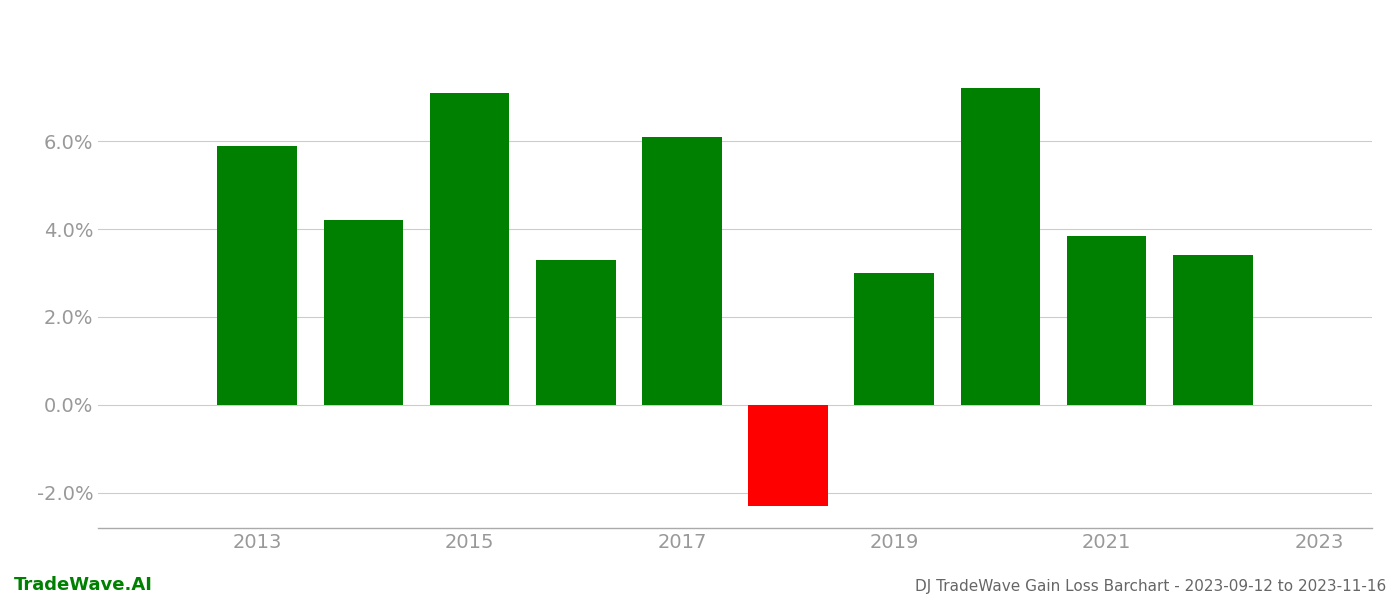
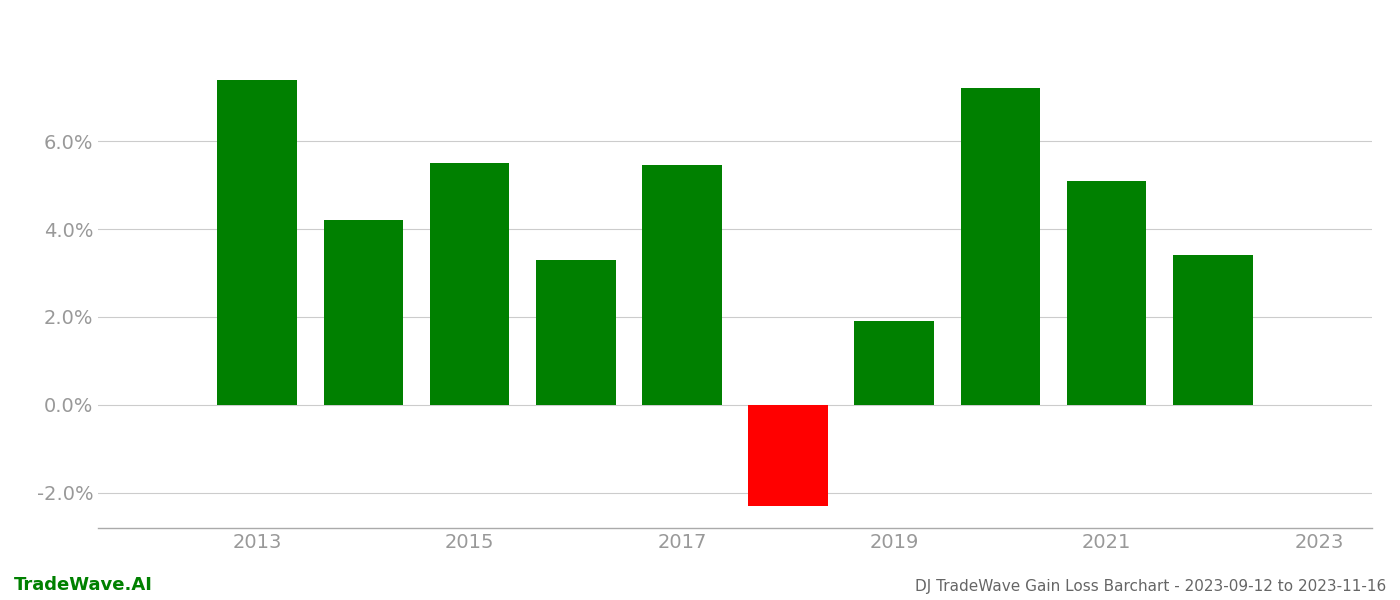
2013: 5.90% -> 7.40%
2015: 7.10% -> 5.50%
2017: 6.10% -> 5.45%
2019: 3.00% -> 1.90%
2021: 3.85% -> 5.10%
